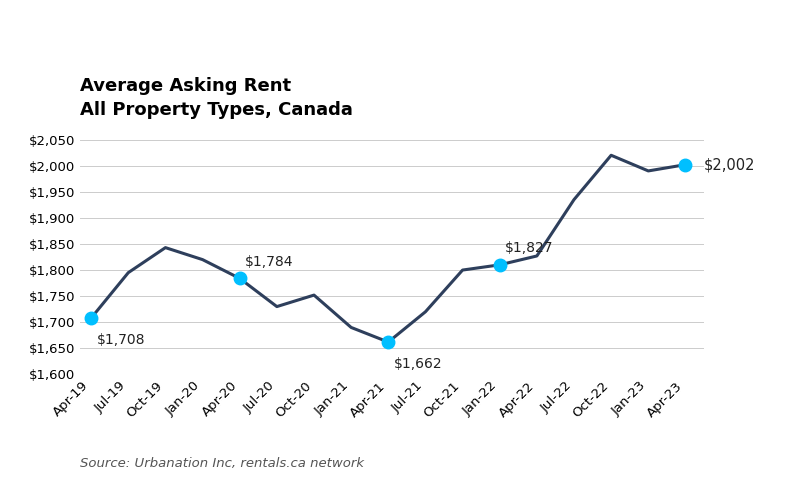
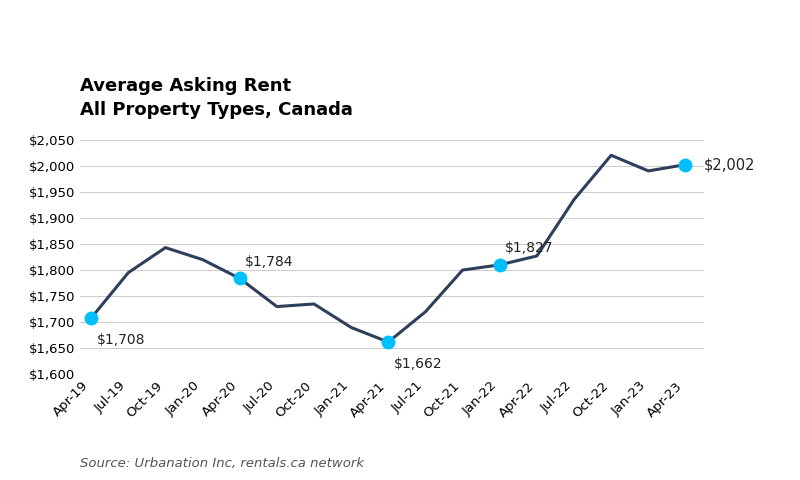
Oct-20: $1,752 -> $1,735
